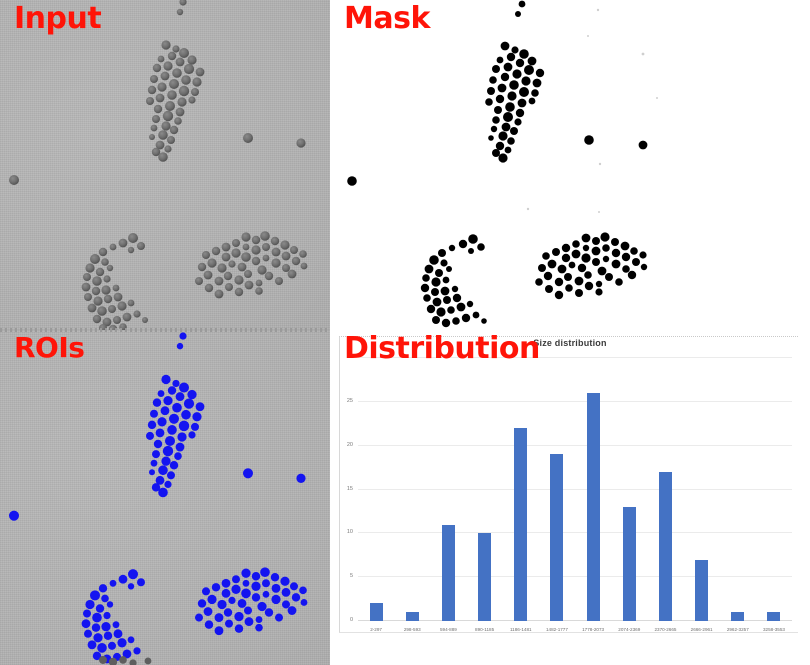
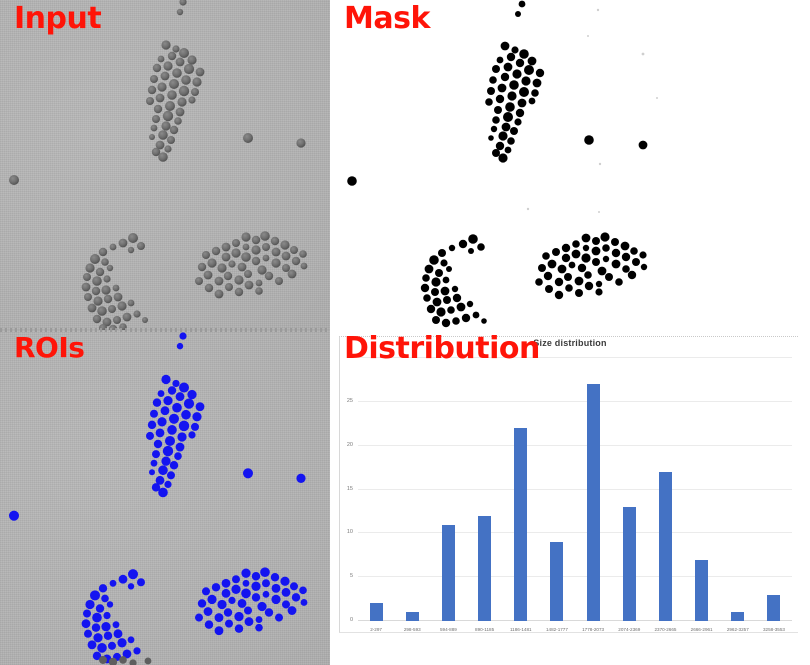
890-1185: 10 -> 12
1482-1777: 19 -> 9
1778-2073: 26 -> 27
3258-3553: 1 -> 3
